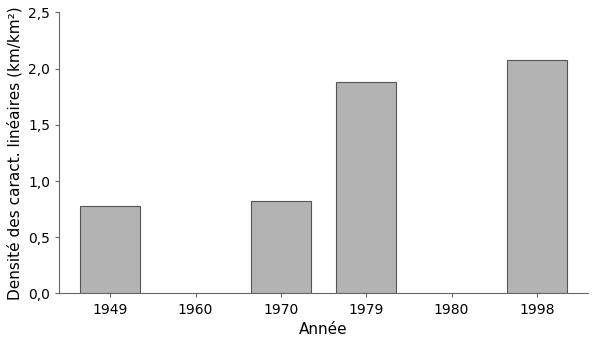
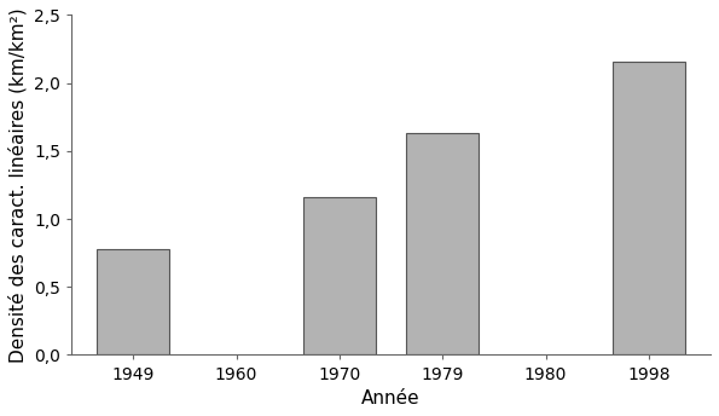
1970: 0,82 -> 1,16
1979: 1,88 -> 1,63
1998: 2,08 -> 2,16
